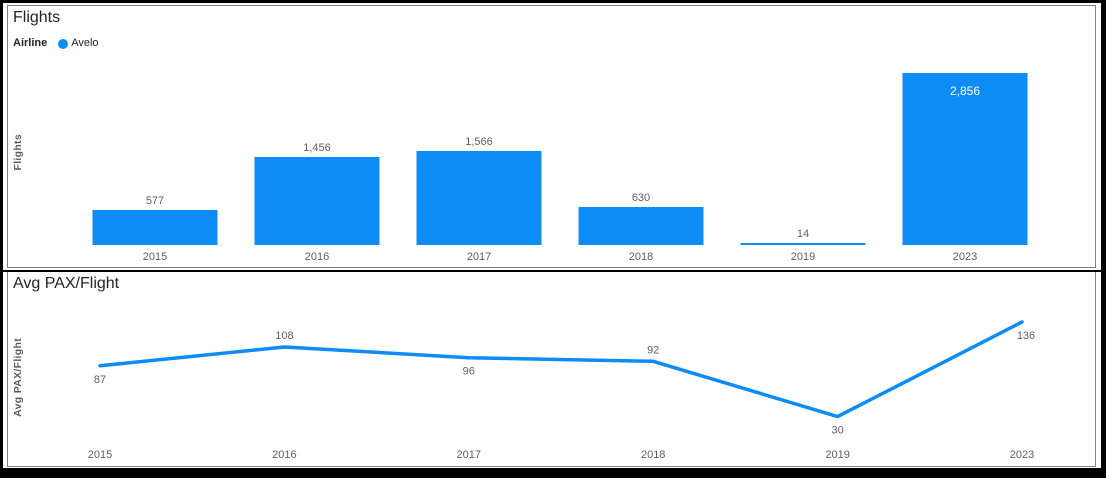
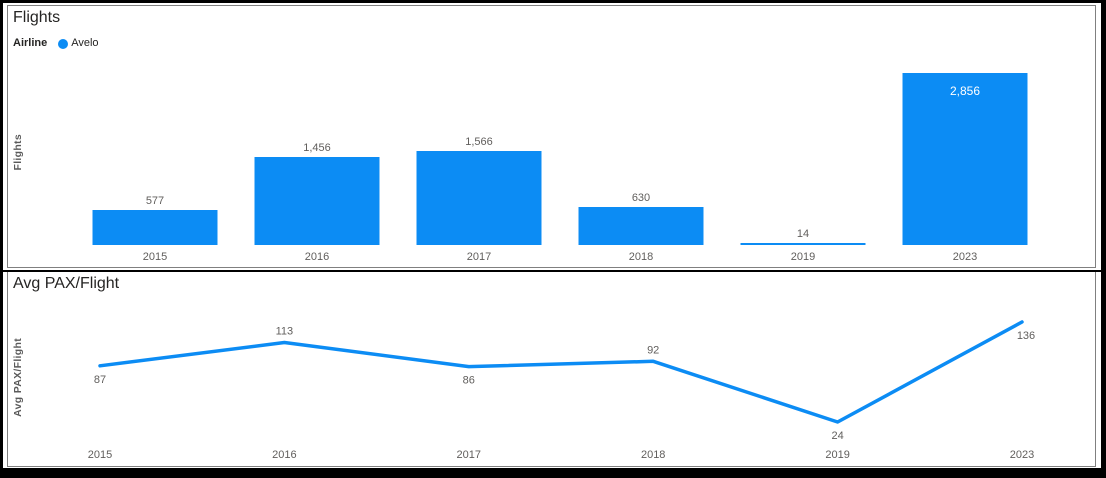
Avg PAX/Flight/2016: 108 -> 113
Avg PAX/Flight/2017: 96 -> 86
Avg PAX/Flight/2019: 30 -> 24
